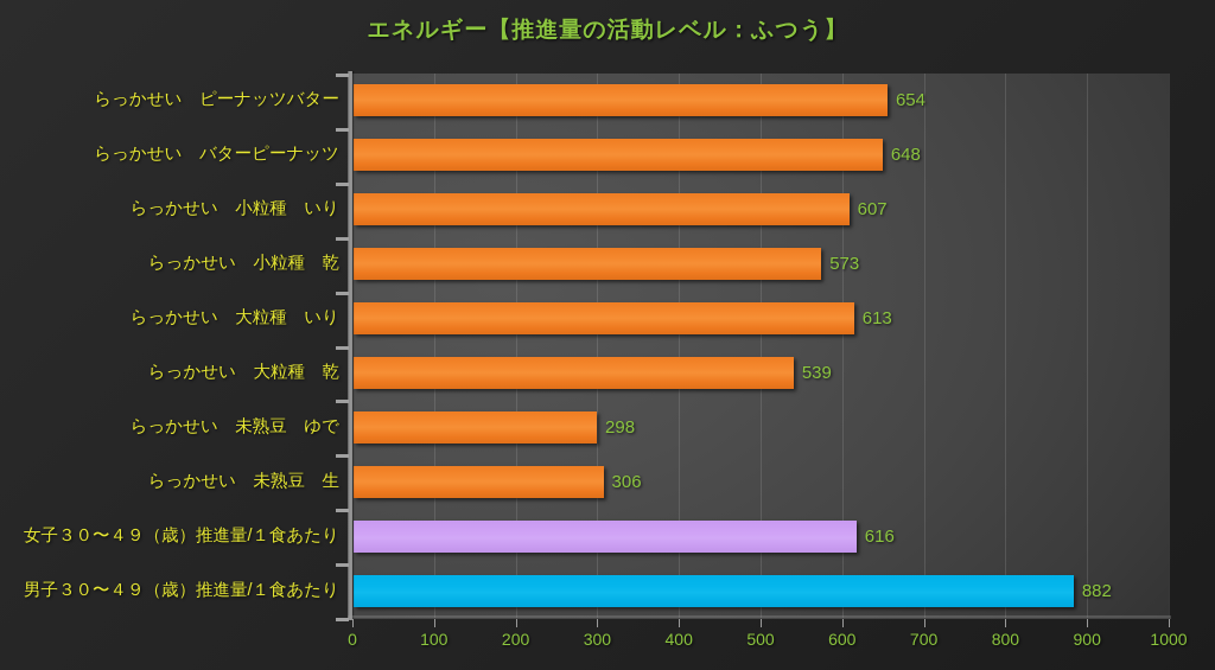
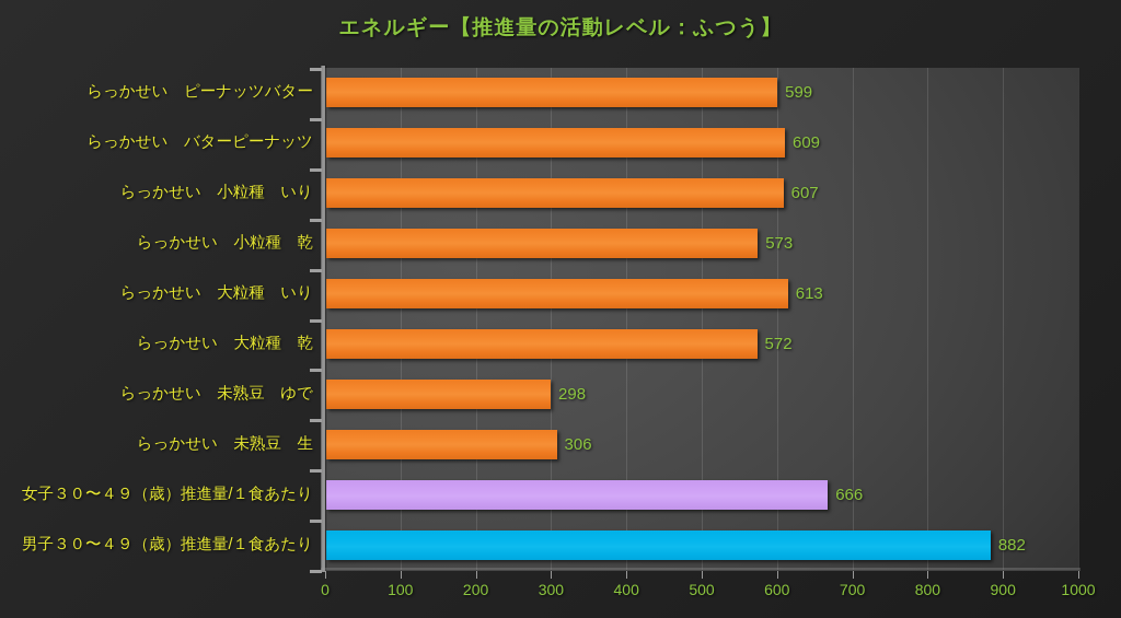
らっかせい ピーナッツバター: 654 -> 599
らっかせい バターピーナッツ: 648 -> 609
らっかせい 大粒種 乾: 539 -> 572
女子３０〜４９（歳）推進量/１食あたり: 616 -> 666
